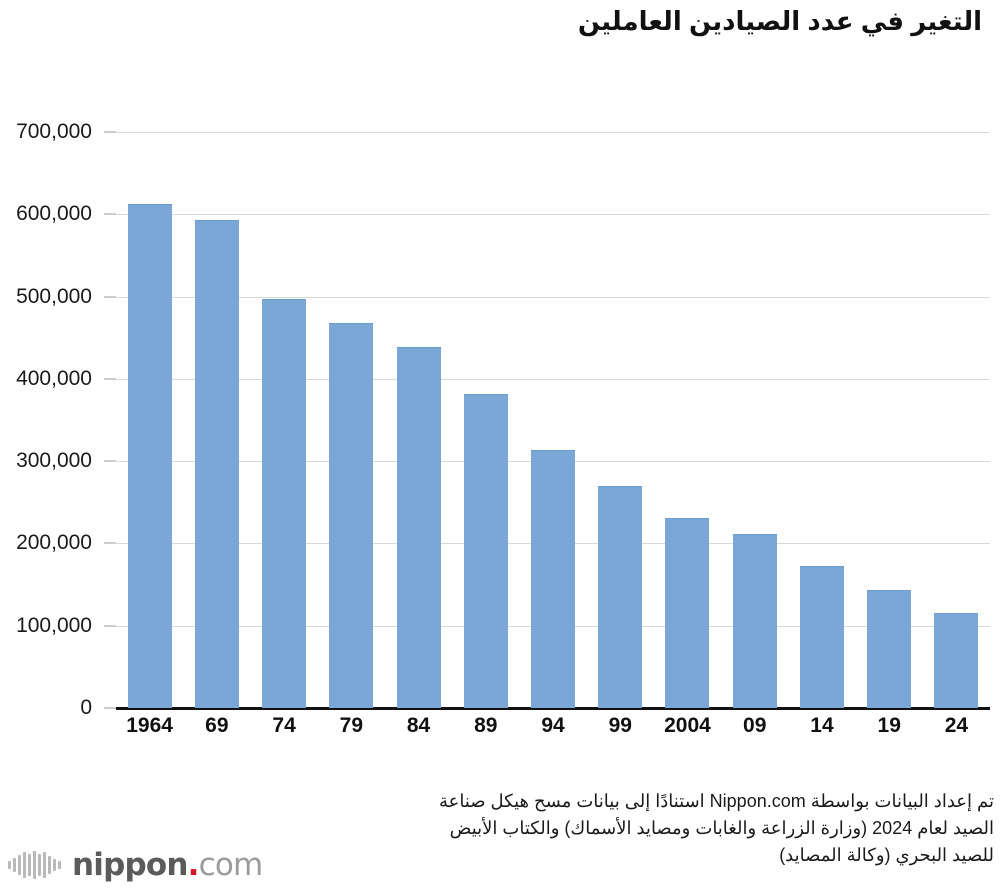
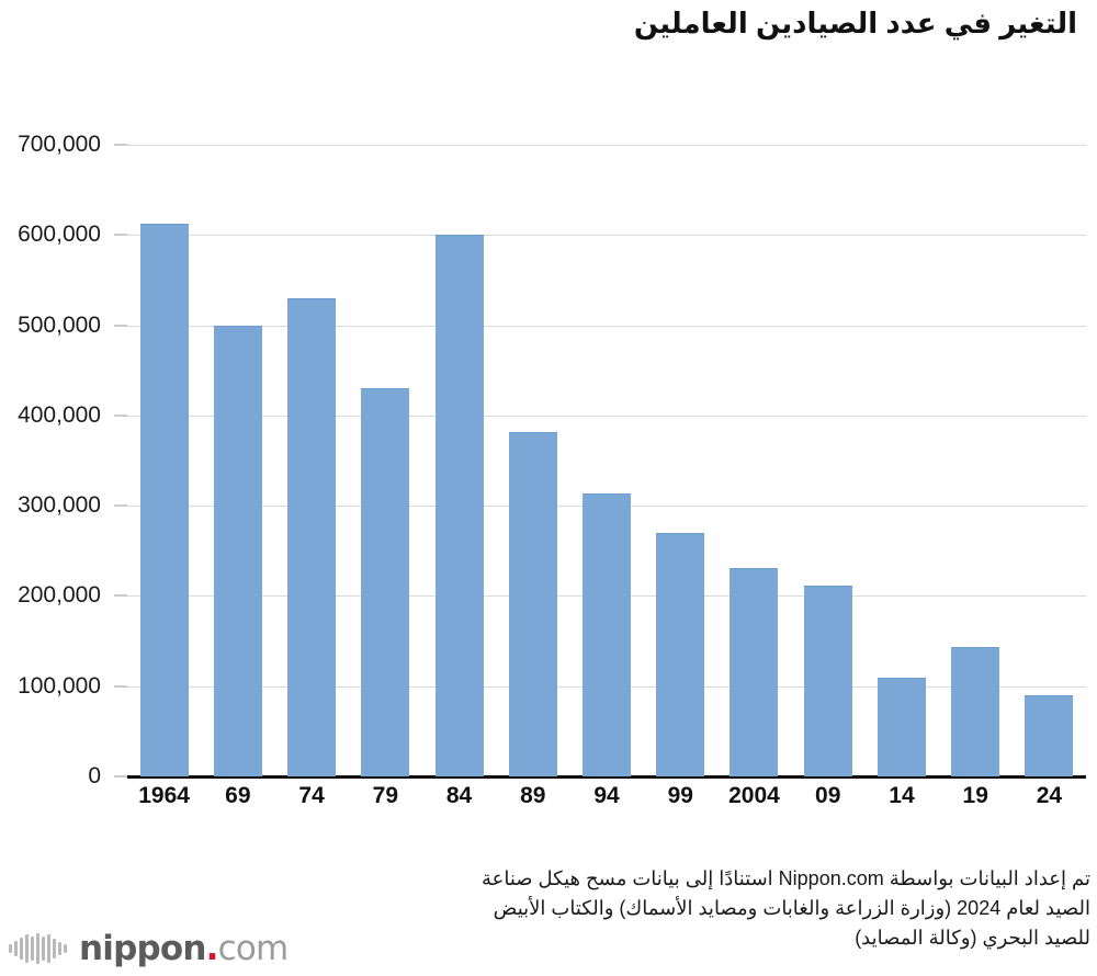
69: 590000 -> 500000
74: 500000 -> 530000
79: 470000 -> 430000
84: 440000 -> 600000
14: 170000 -> 110000
24: 120000 -> 90000
